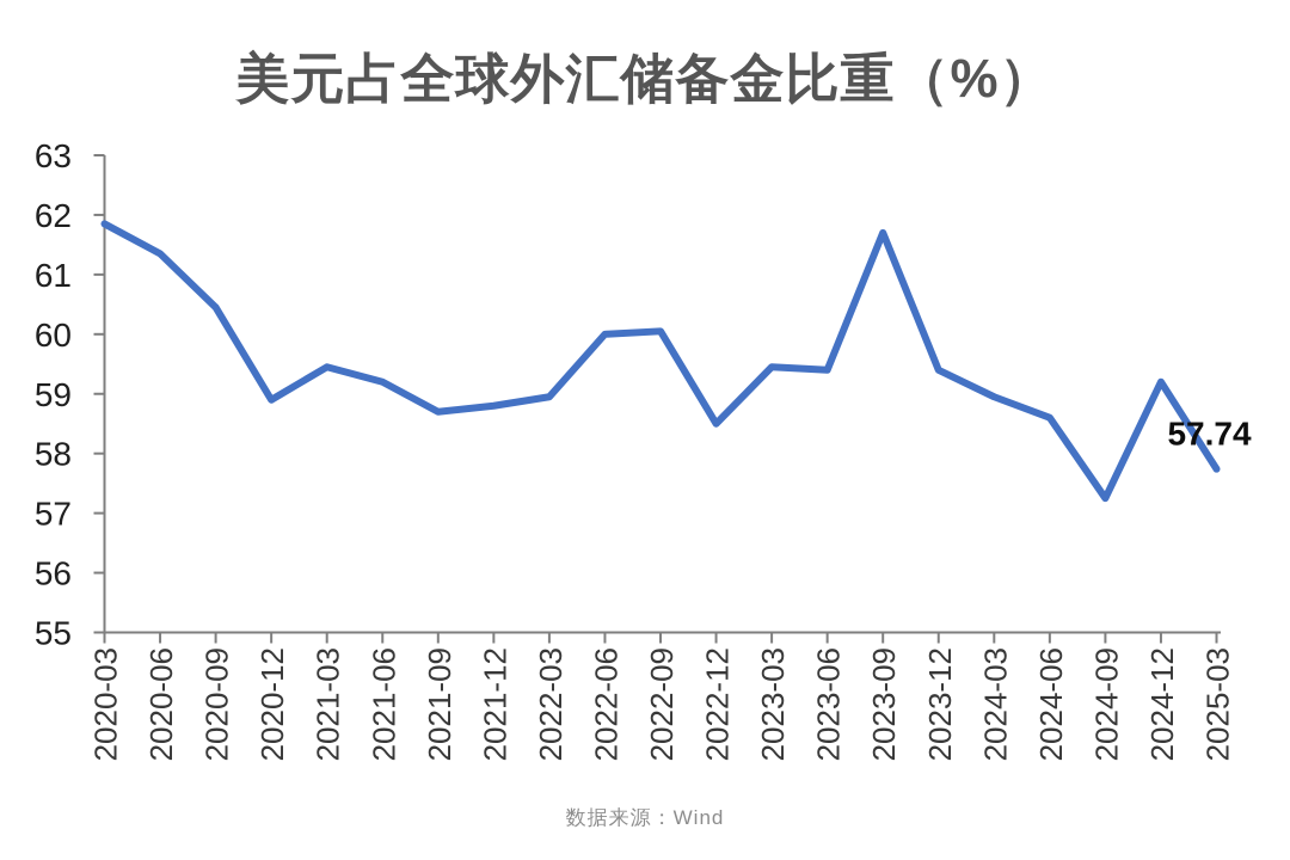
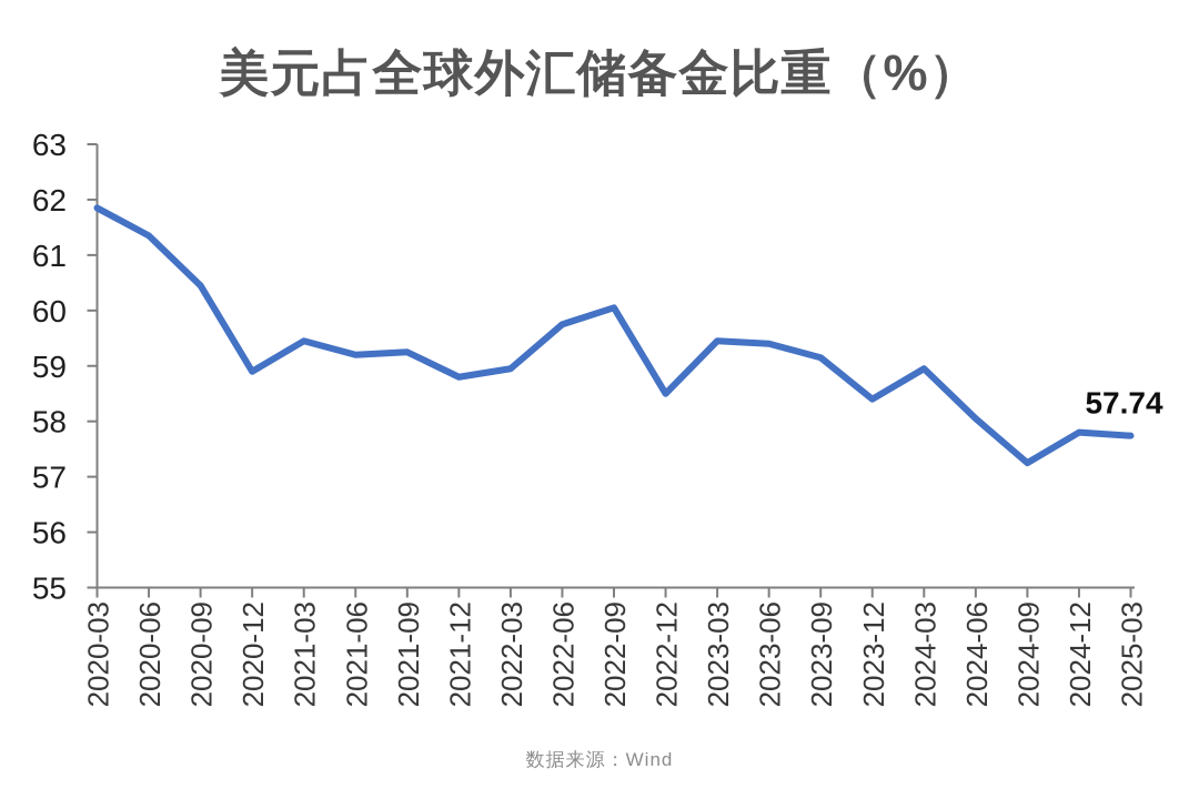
2021-09: 58.7 -> 59.2
2022-06: 60.0 -> 59.8
2023-09: 61.7 -> 59.1
2023-12: 59.4 -> 58.4
2024-06: 58.6 -> 58.0
2024-12: 59.2 -> 57.8
